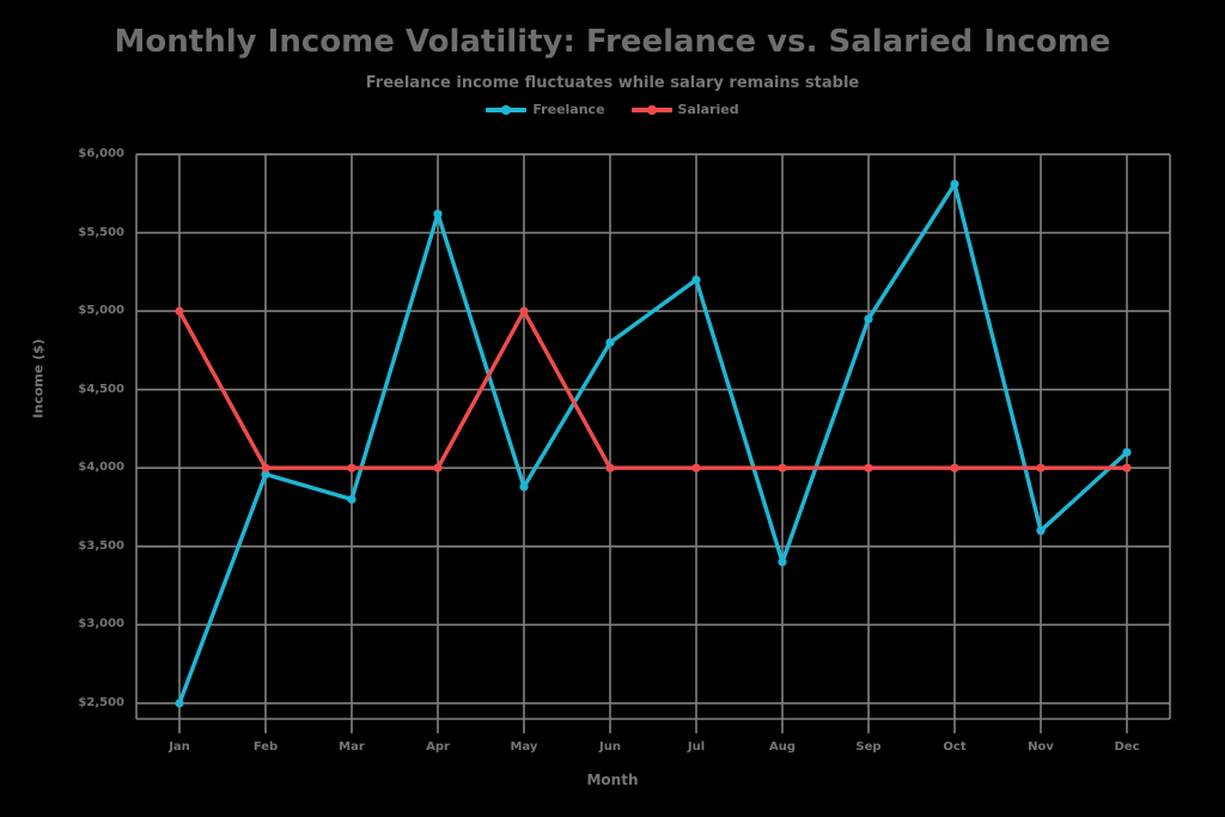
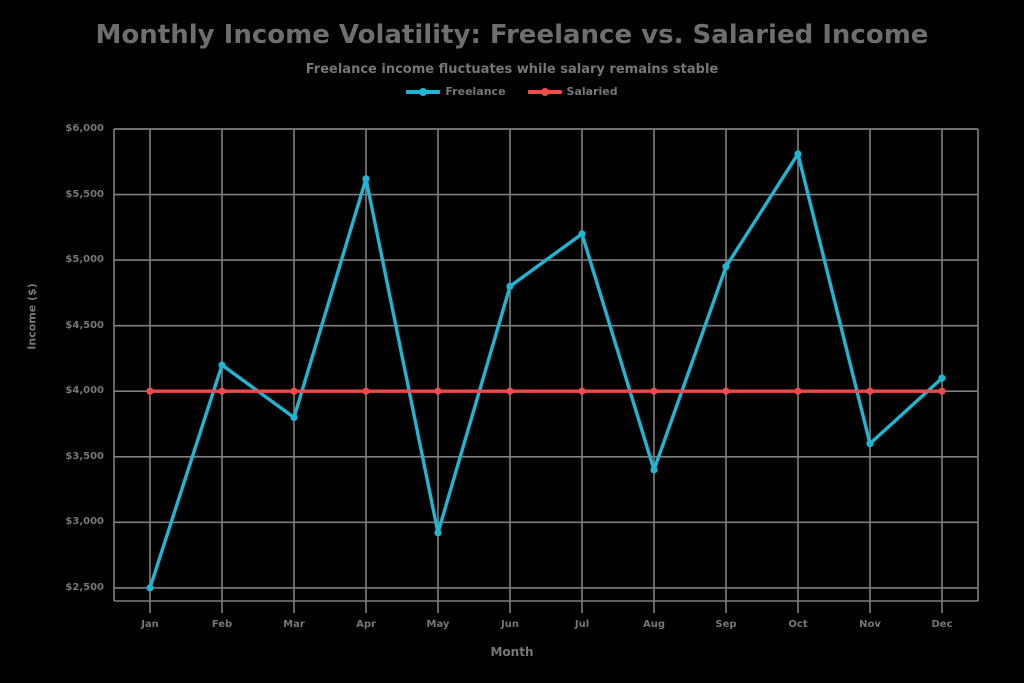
Salaried/Jan: $5000 -> $4000
Freelance/Feb: $3960 -> $4200
Freelance/May: $3880 -> $2920
Salaried/May: $5000 -> $4000
